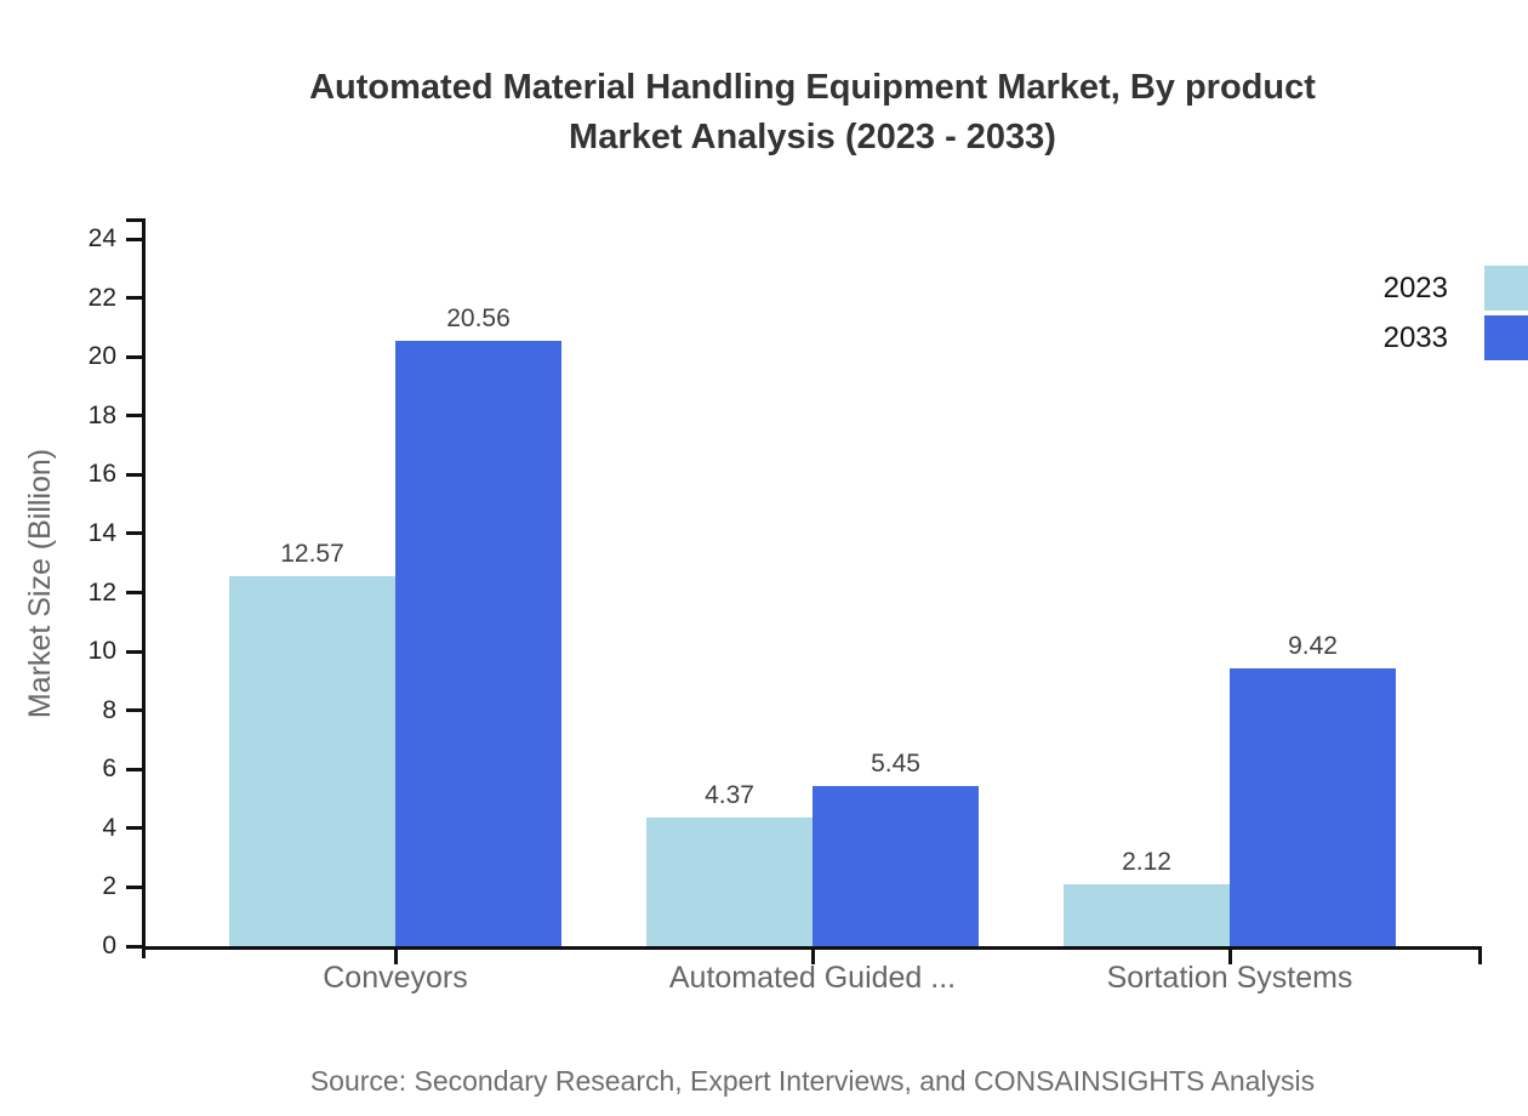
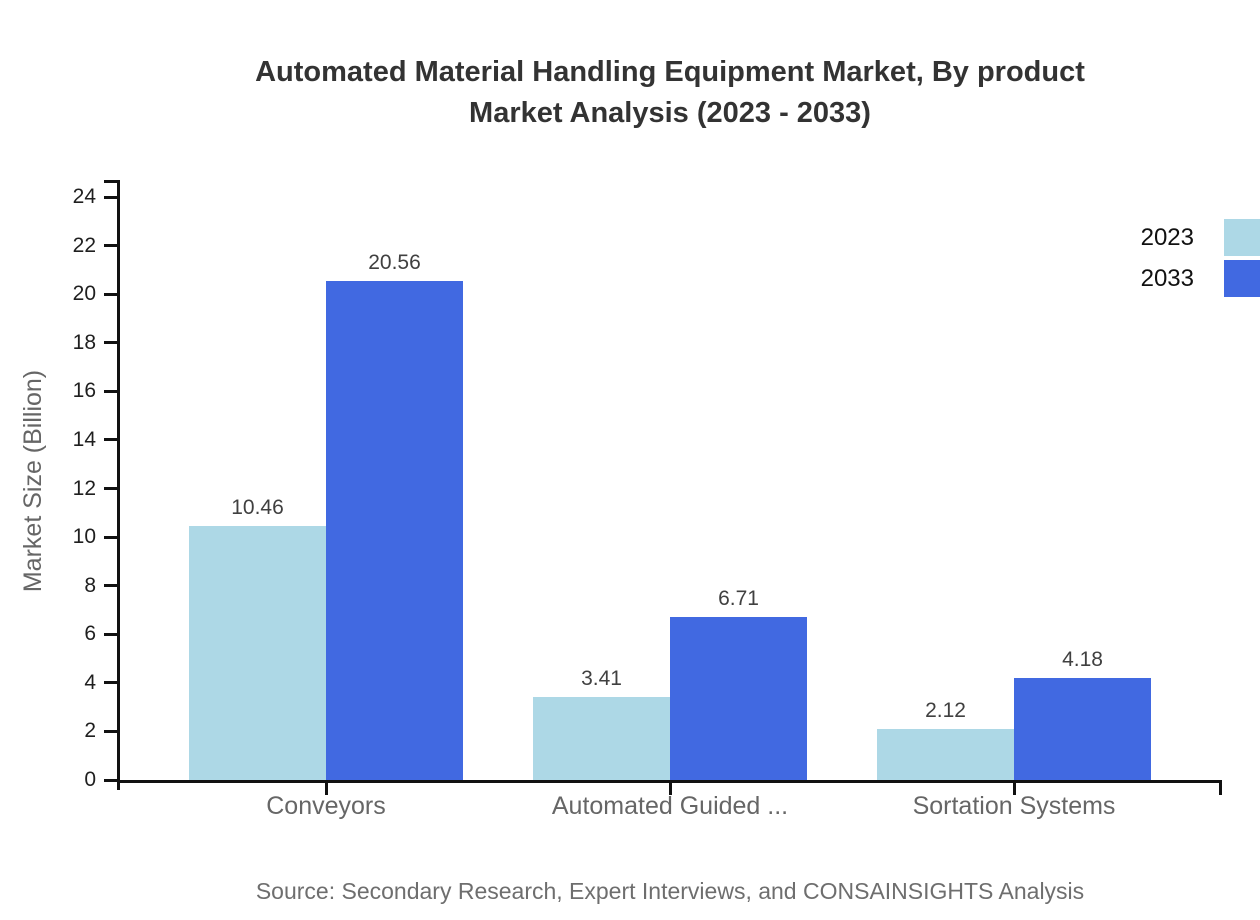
2023/Conveyors: 12.57 -> 10.46
2023/Automated Guided ...: 4.37 -> 3.41
2033/Automated Guided ...: 5.45 -> 6.71
2033/Sortation Systems: 9.42 -> 4.18
